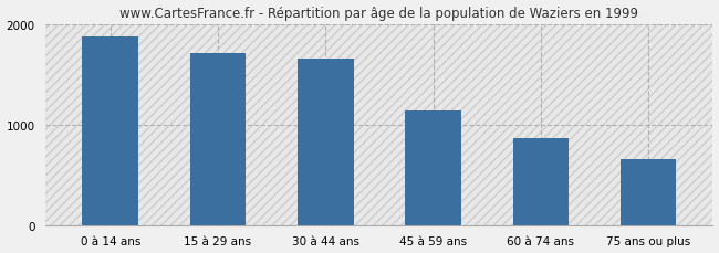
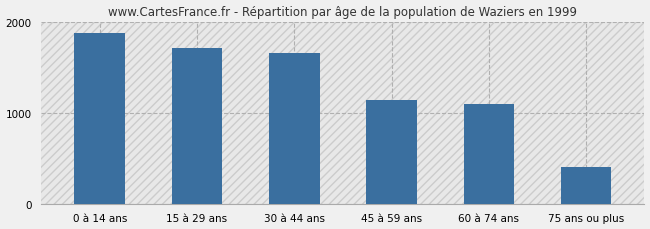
60 à 74 ans: 860 -> 1090
75 ans ou plus: 660 -> 400
